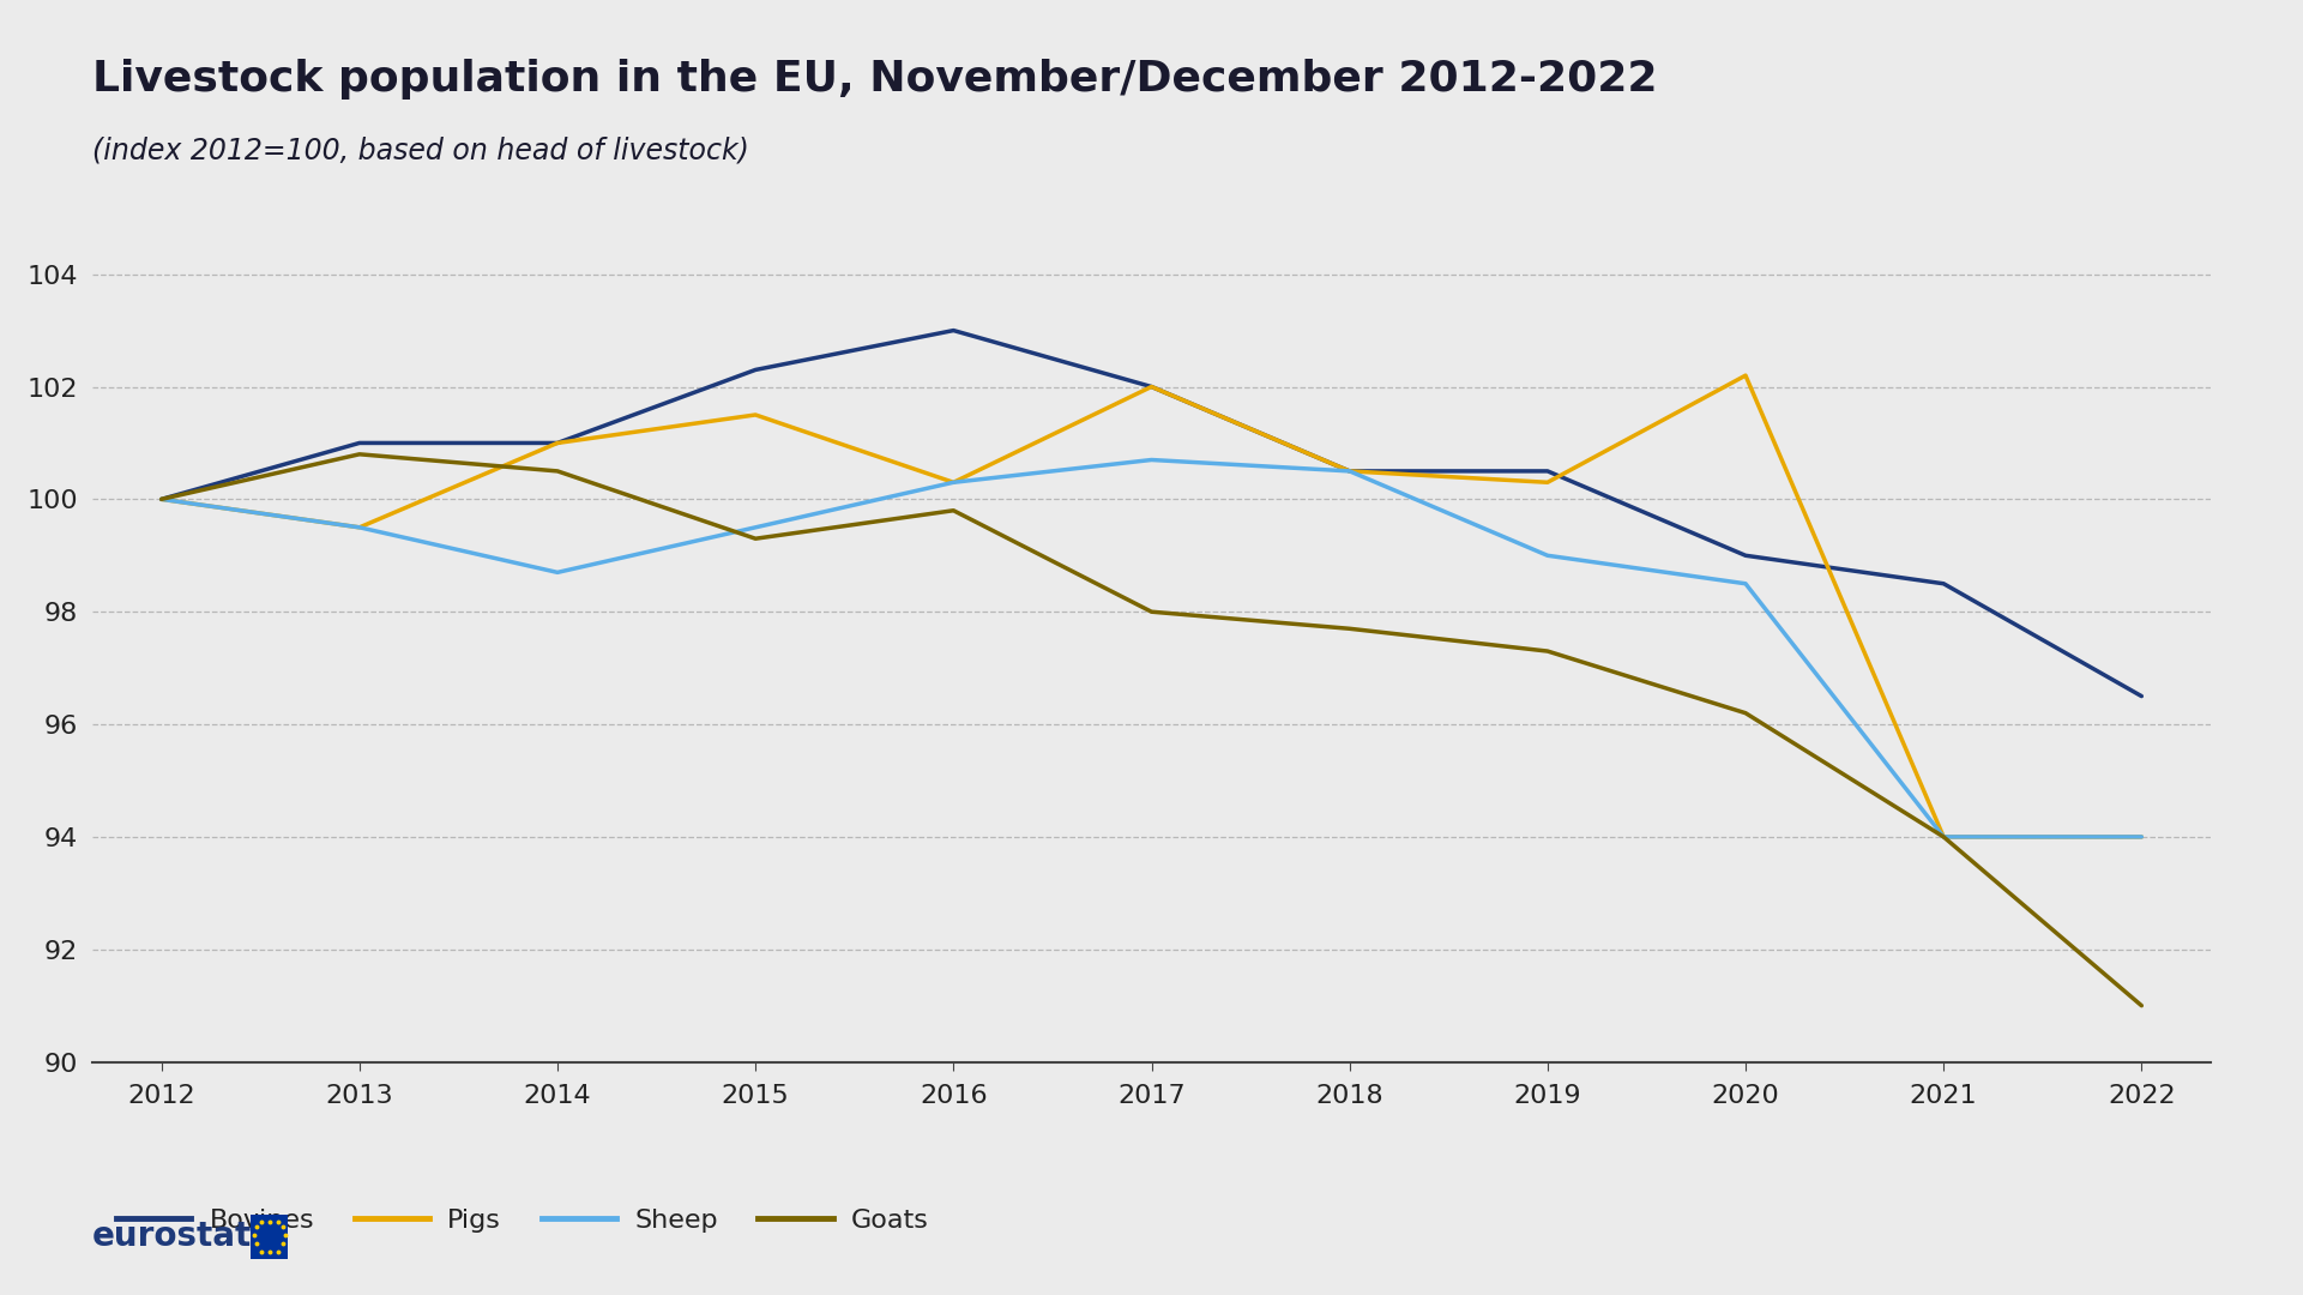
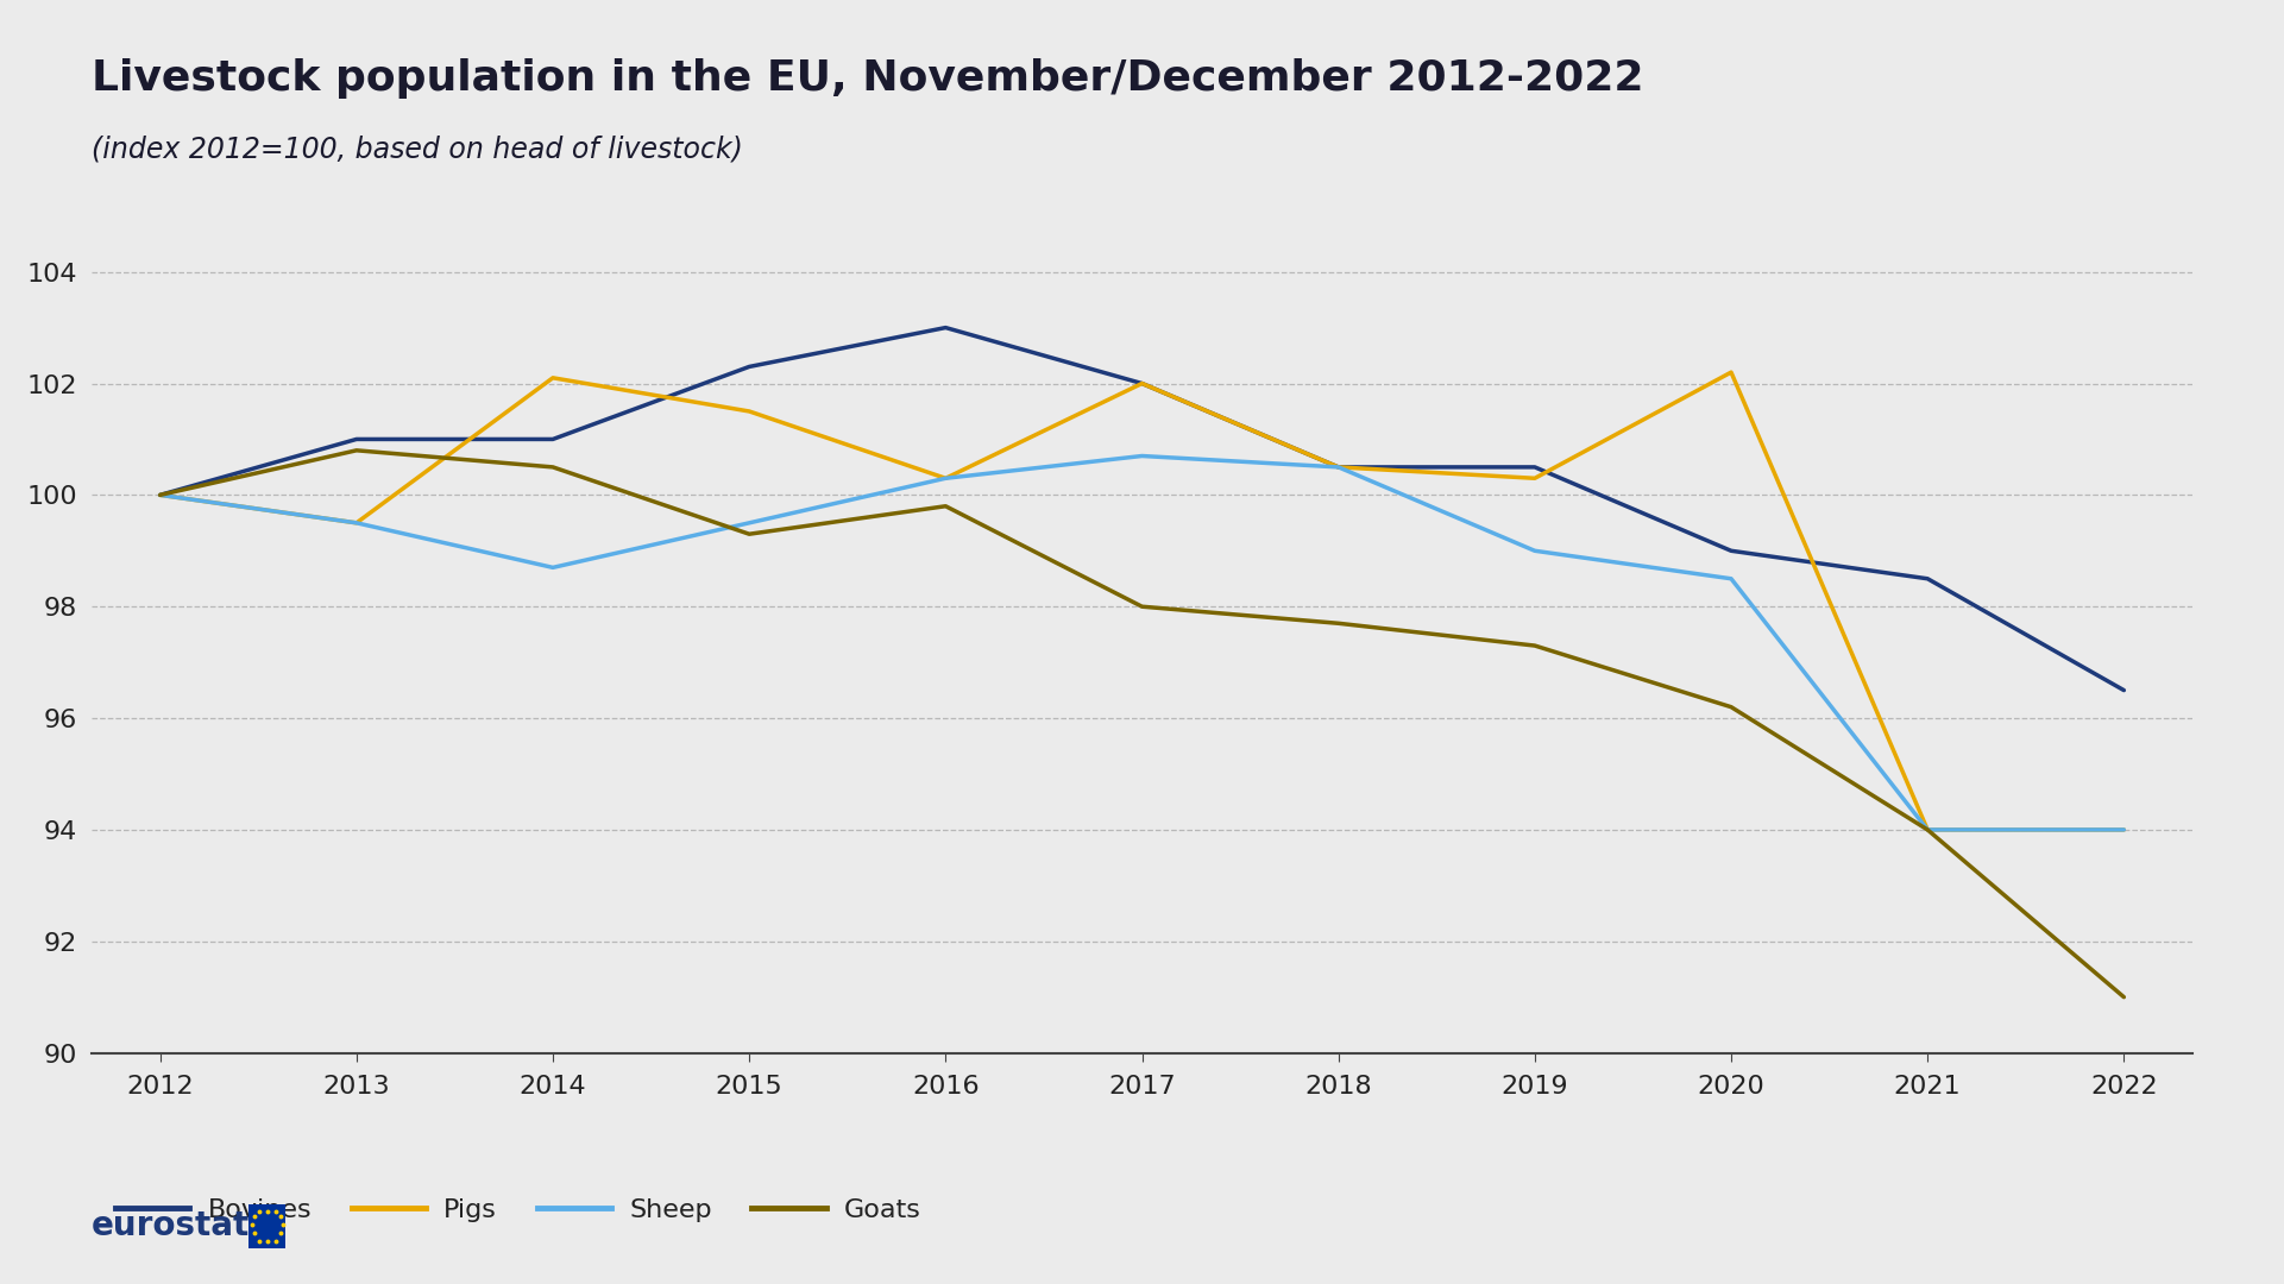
Pigs/2014: 101.0 -> 102.1
